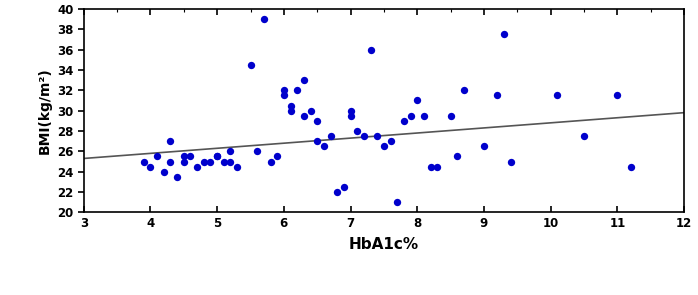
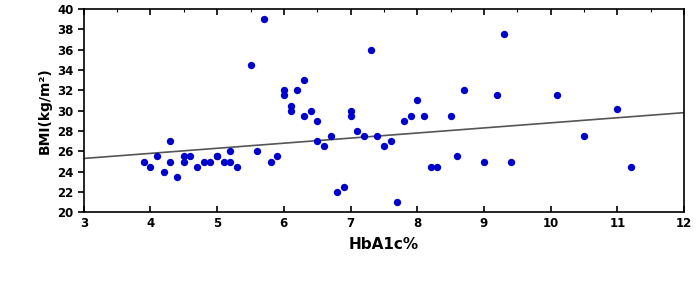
9: 26.5 -> 25.0
11: 31.5 -> 30.2
